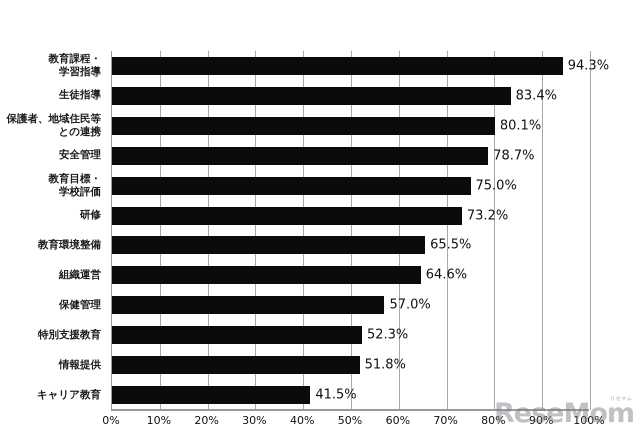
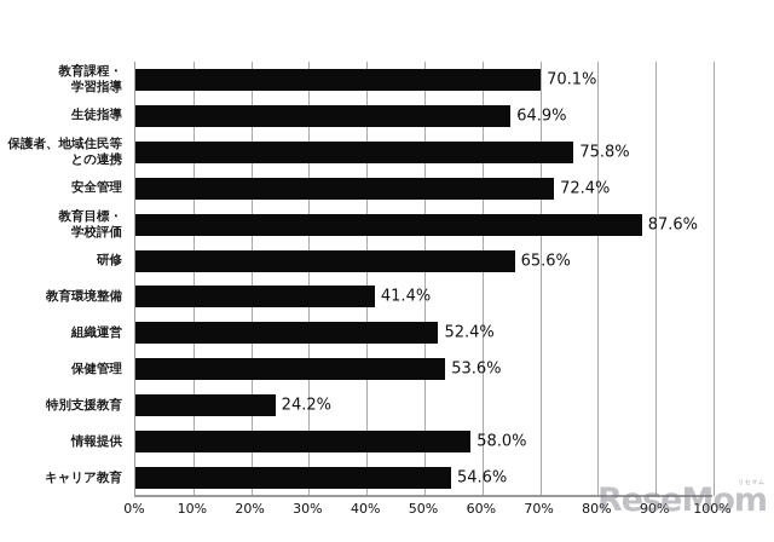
教育課程・ 学習指導: 94.3% -> 70.1%
生徒指導: 83.4% -> 64.9%
保護者、地域住民等 との連携: 80.1% -> 75.8%
安全管理: 78.7% -> 72.4%
教育目標・ 学校評価: 75.0% -> 87.6%
研修: 73.2% -> 65.6%
教育環境整備: 65.5% -> 41.4%
組織運営: 64.6% -> 52.4%
保健管理: 57.0% -> 53.6%
特別支援教育: 52.3% -> 24.2%
情報提供: 51.8% -> 58.0%
キャリア教育: 41.5% -> 54.6%
